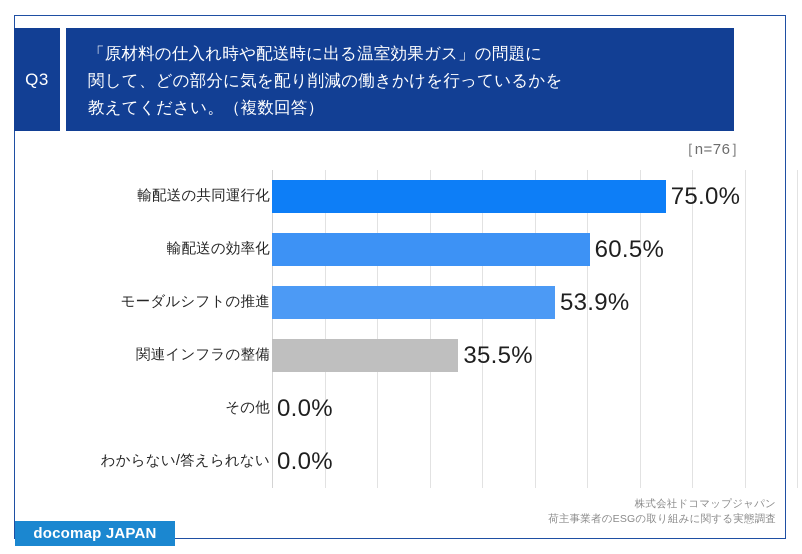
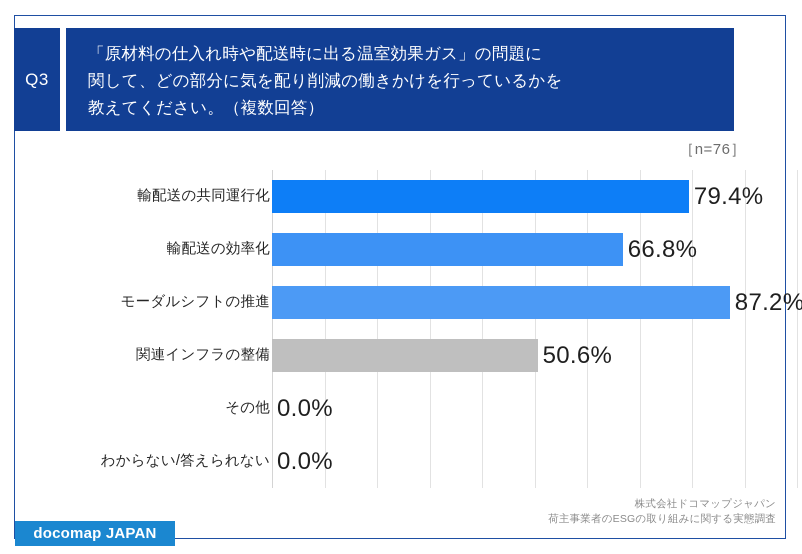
輸配送の共同運行化: 75.0% -> 79.4%
輸配送の効率化: 60.5% -> 66.8%
モーダルシフトの推進: 53.9% -> 87.2%
関連インフラの整備: 35.5% -> 50.6%
